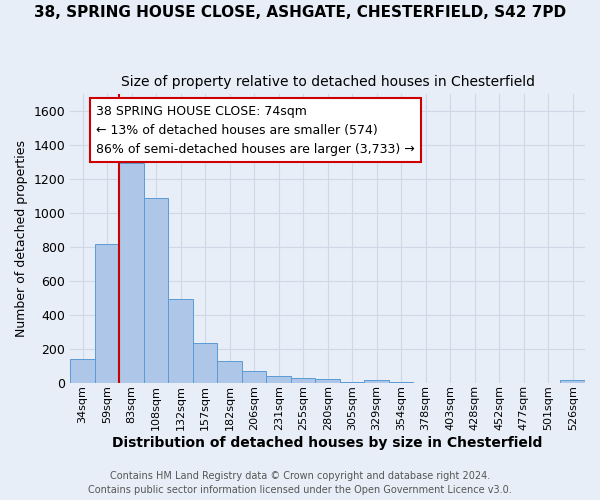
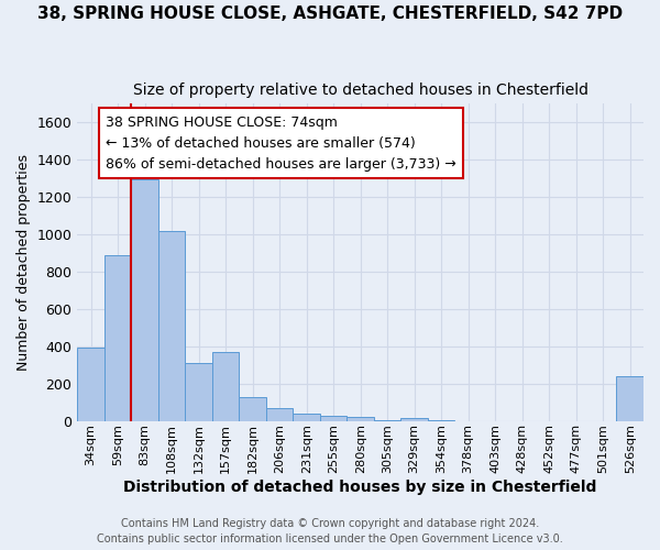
34sqm: 140 -> 390
59sqm: 820 -> 890
108sqm: 1090 -> 1020
132sqm: 500 -> 310
157sqm: 230 -> 370
526sqm: 20 -> 240
